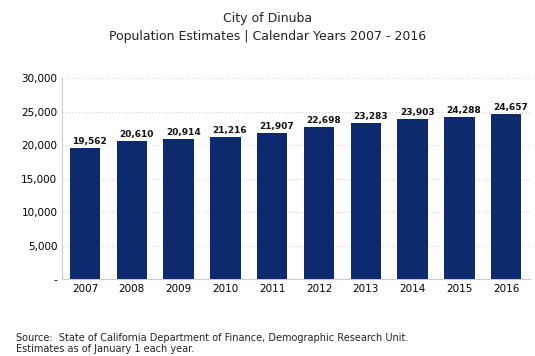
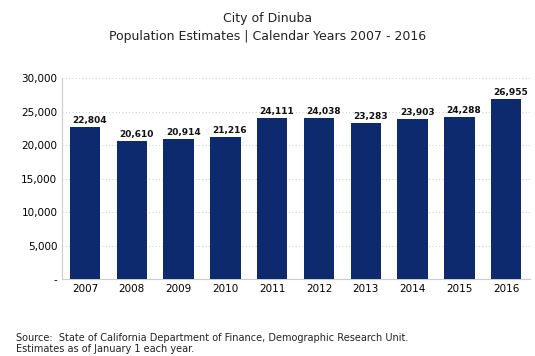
2007: 19,562 -> 22,804
2011: 21,907 -> 24,111
2012: 22,698 -> 24,038
2016: 24,657 -> 26,955
